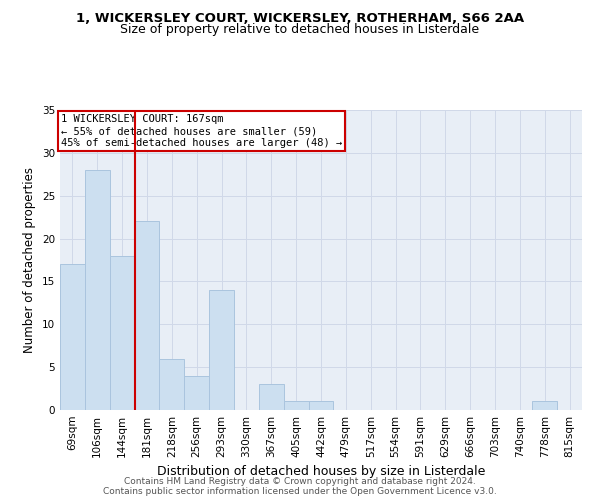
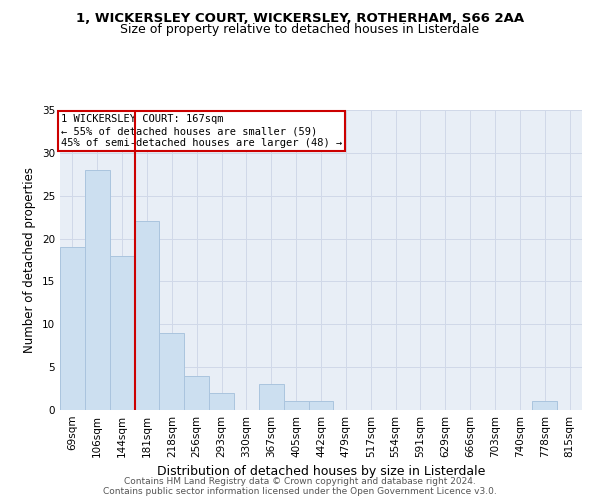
69sqm: 17 -> 19
218sqm: 6 -> 9
293sqm: 14 -> 2
